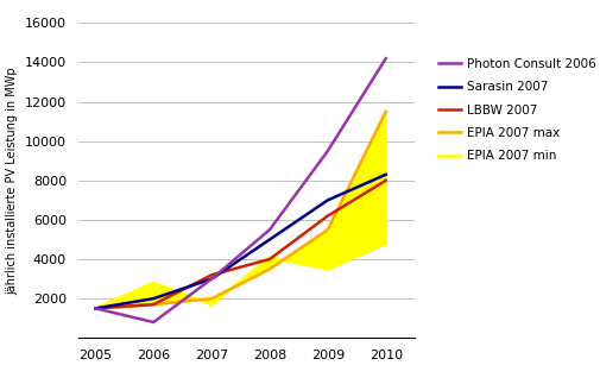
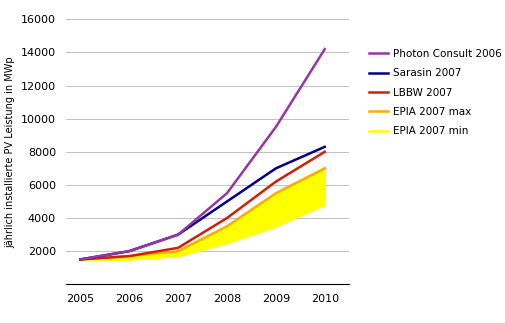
Photon Consult 2006/2006: 800 -> 2000
EPIA 2007 min/2006: 2800 -> 1500
LBBW 2007/2007: 3200 -> 2200
EPIA 2007 min/2008: 4100 -> 2500
EPIA 2007 max/2010: 11500 -> 7000
